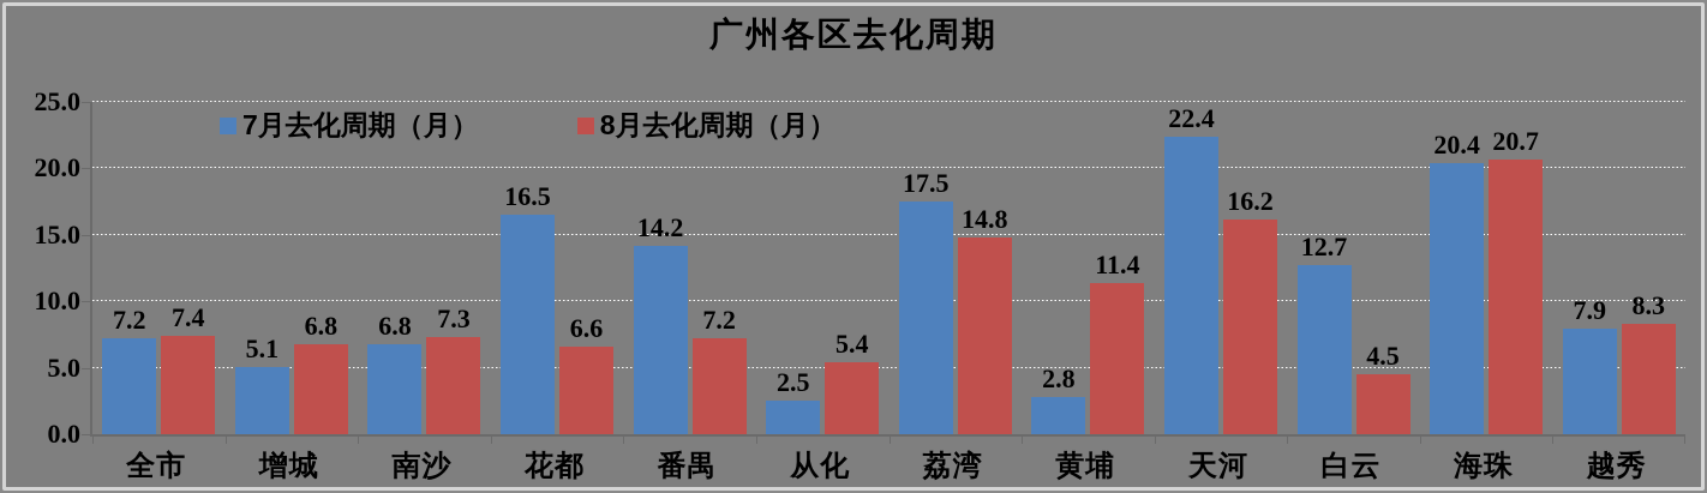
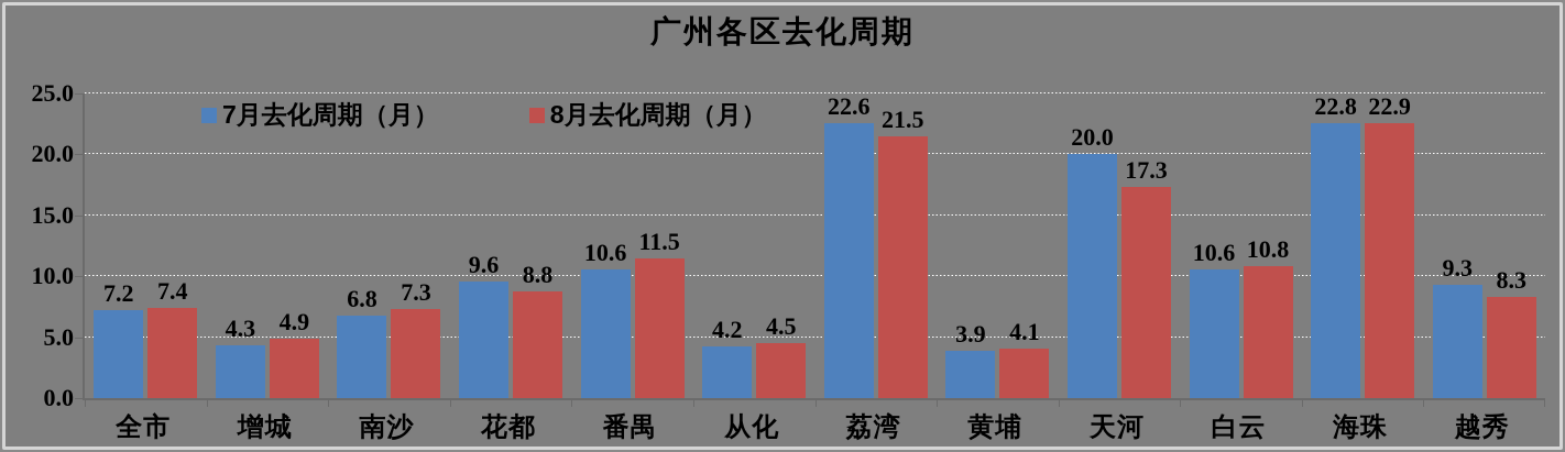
7月去化周期（月）/增城: 5.1 -> 4.3
8月去化周期（月）/增城: 6.8 -> 4.9
7月去化周期（月）/花都: 16.5 -> 9.6
8月去化周期（月）/花都: 6.6 -> 8.8
7月去化周期（月）/番禺: 14.2 -> 10.6
8月去化周期（月）/番禺: 7.2 -> 11.5
7月去化周期（月）/从化: 2.5 -> 4.2
8月去化周期（月）/从化: 5.4 -> 4.5
7月去化周期（月）/荔湾: 17.5 -> 22.6
8月去化周期（月）/荔湾: 14.8 -> 21.5
7月去化周期（月）/黄埔: 2.8 -> 3.9
8月去化周期（月）/黄埔: 11.4 -> 4.1
7月去化周期（月）/天河: 22.4 -> 20.0
8月去化周期（月）/天河: 16.2 -> 17.3
7月去化周期（月）/白云: 12.7 -> 10.6
8月去化周期（月）/白云: 4.5 -> 10.8
7月去化周期（月）/海珠: 20.4 -> 22.8
8月去化周期（月）/海珠: 20.7 -> 22.9
7月去化周期（月）/越秀: 7.9 -> 9.3
